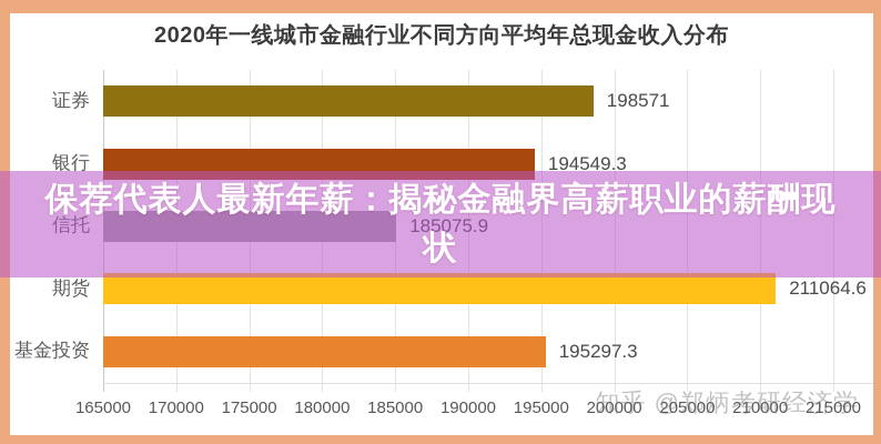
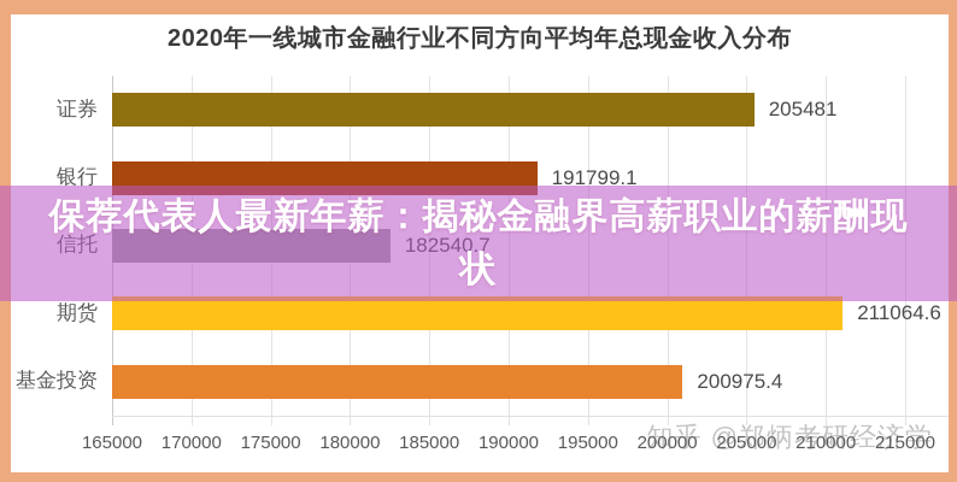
证券: 198571 -> 205481
银行: 194549.3 -> 191799.1
信托: 185075.9 -> 182540.7
基金投资: 195297.3 -> 200975.4
